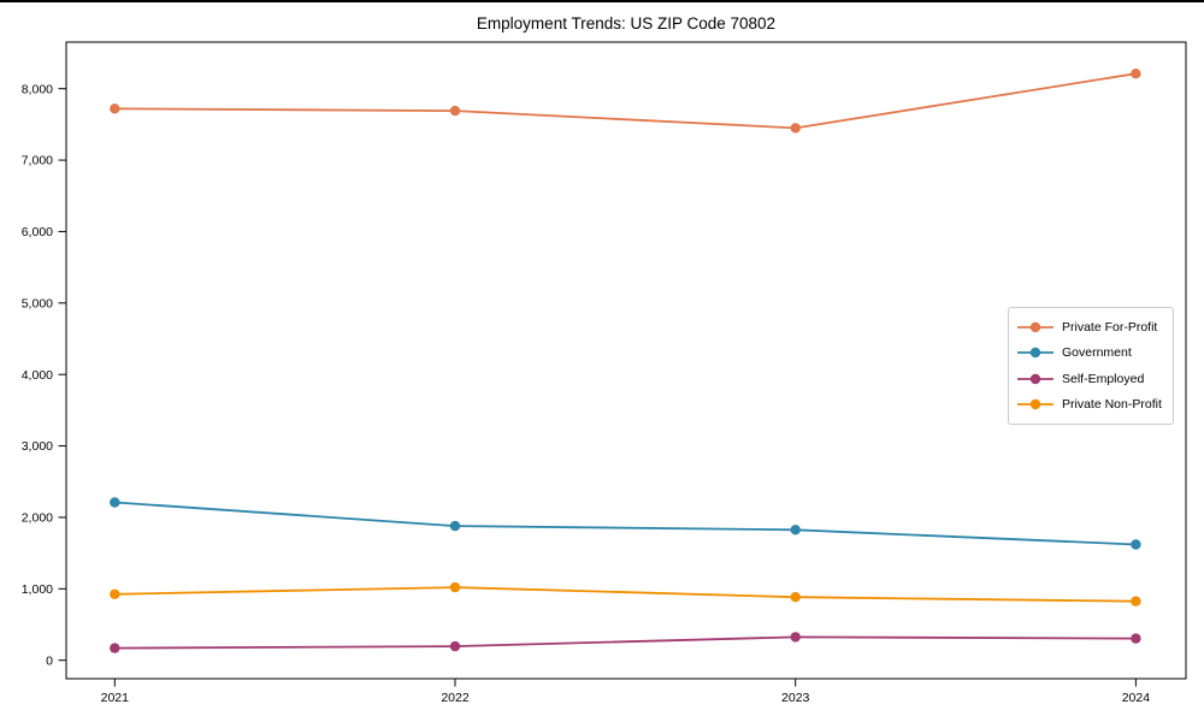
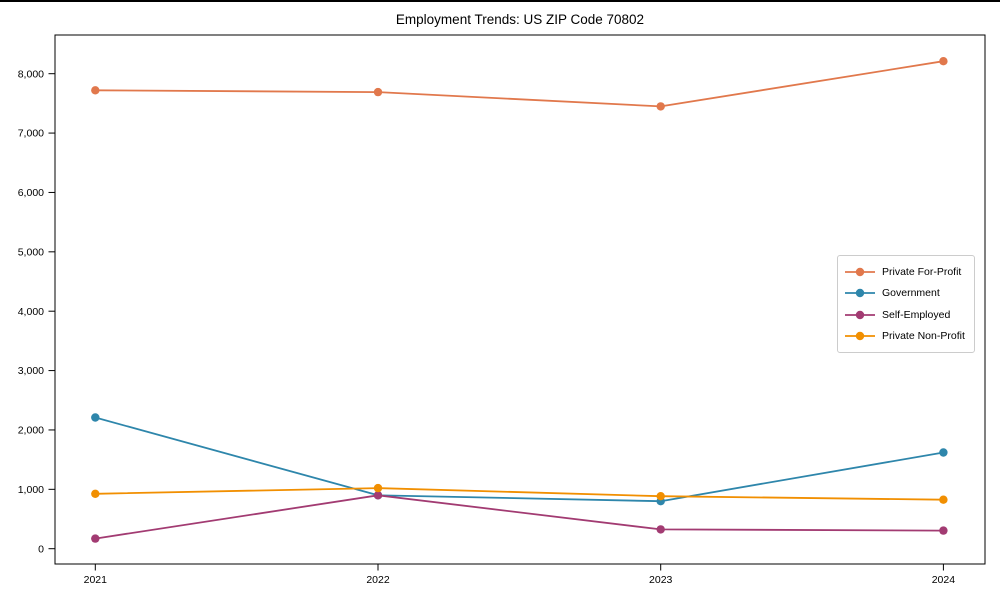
Government/2022: 1900 -> 900
Self-Employed/2022: 200 -> 900
Government/2023: 1800 -> 800
